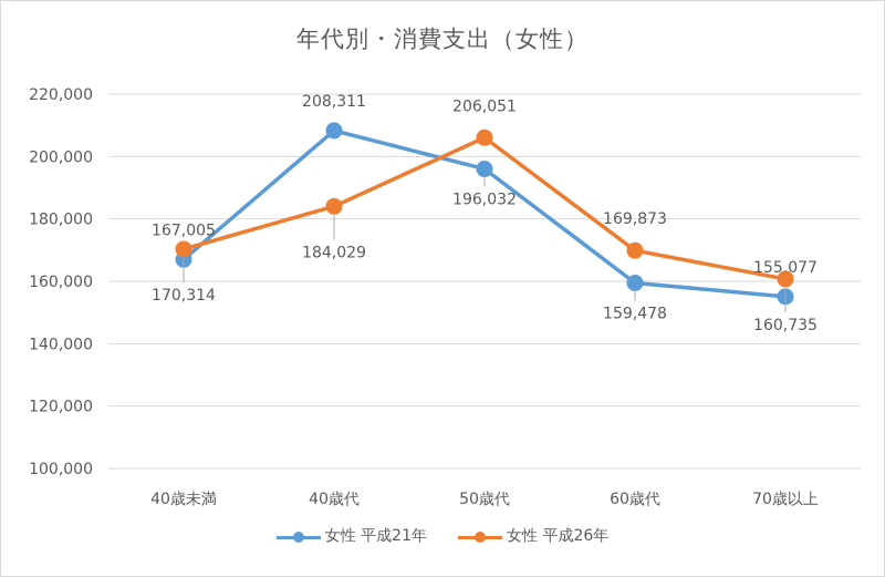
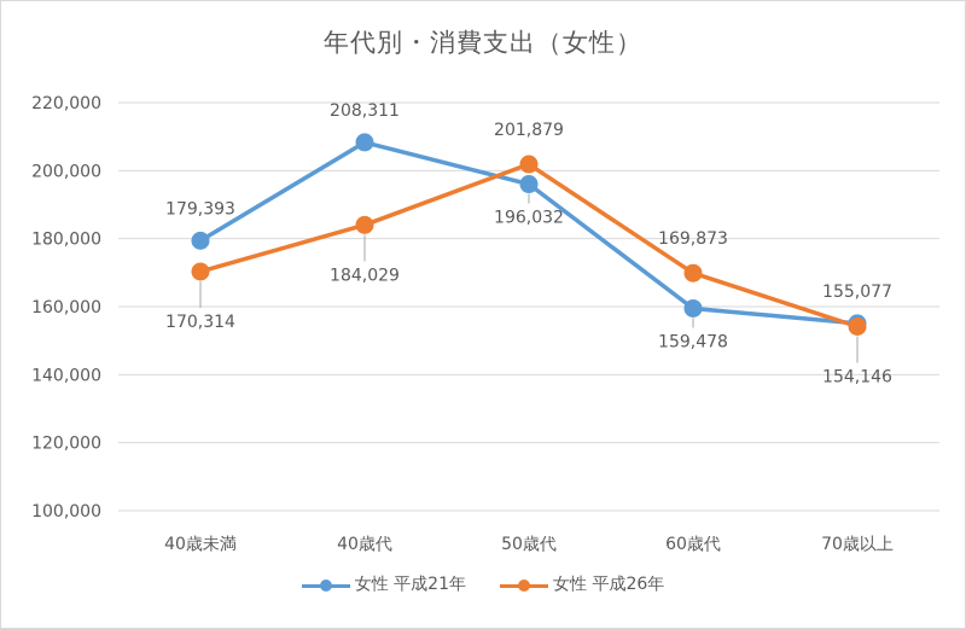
女性 平成21年/40歳未満: 167,005 -> 179,393
女性 平成26年/50歳代: 206,051 -> 201,879
女性 平成26年/70歳以上: 160,735 -> 154,146
